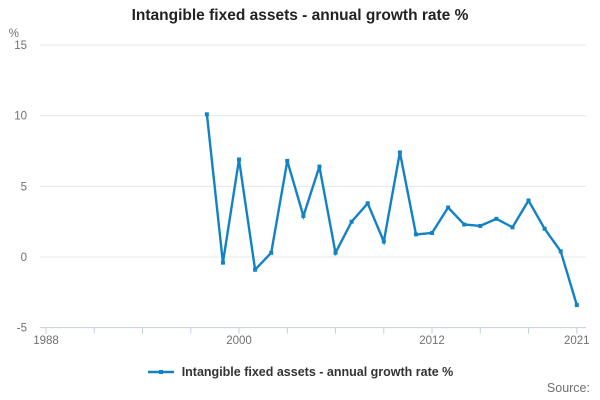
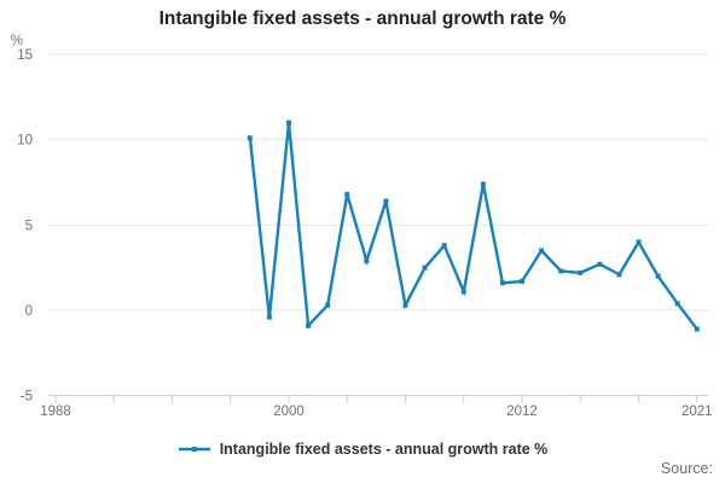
2000: 6.9 -> 11.0
2021: -3.4 -> -1.1
